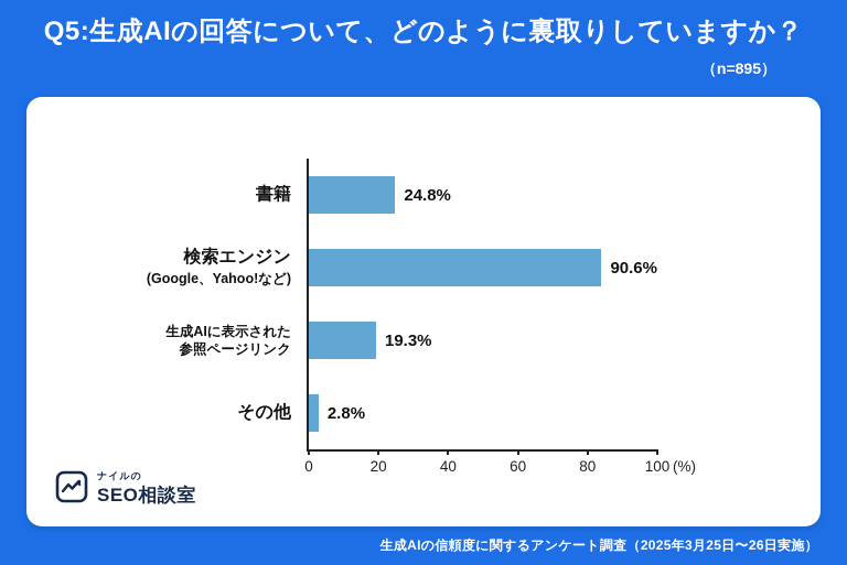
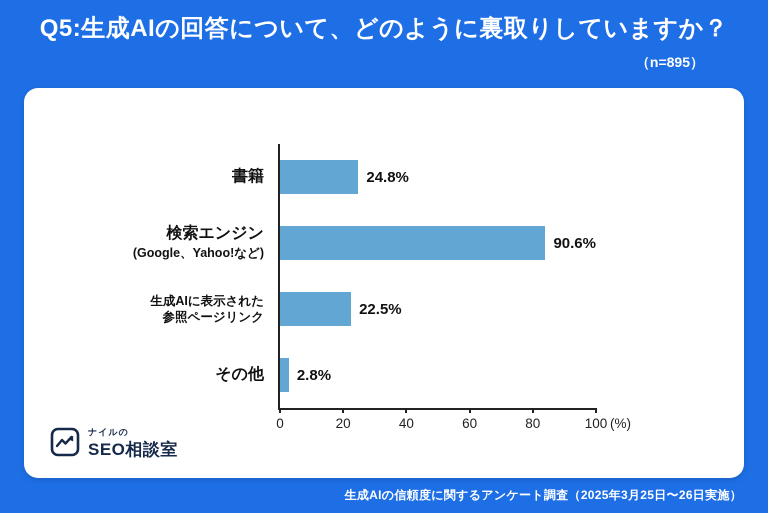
生成AIに表示された参照ページリンク: 19.3% -> 22.5%
